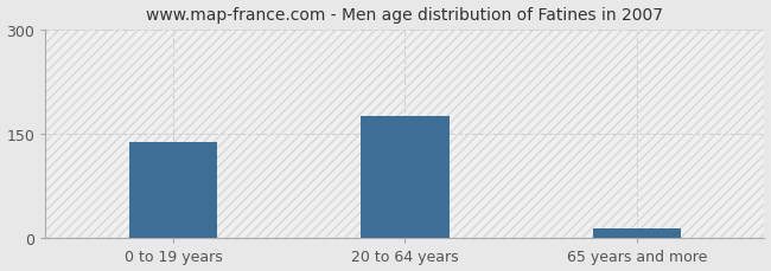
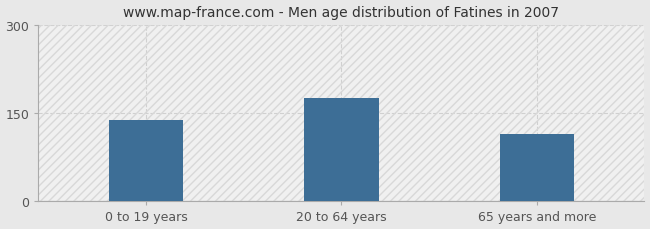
65 years and more: 15 -> 114
